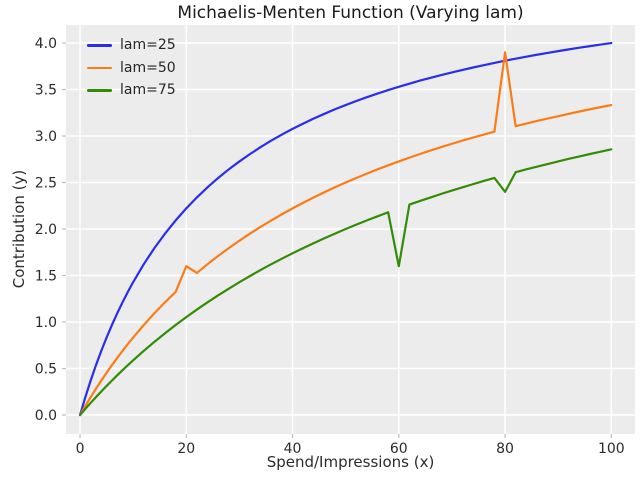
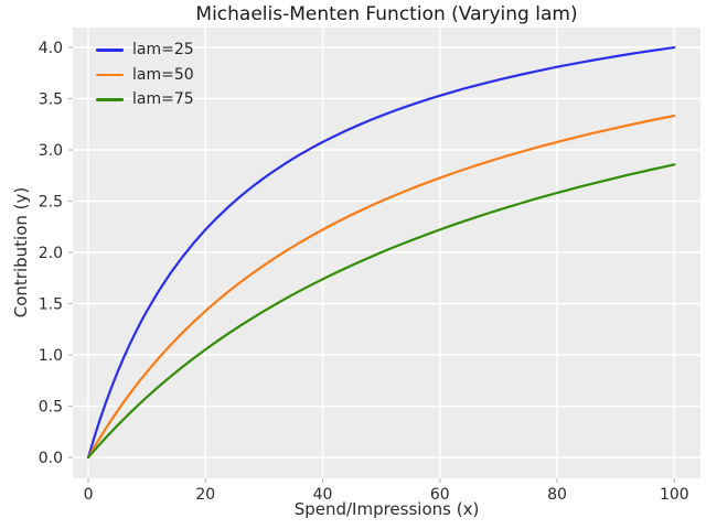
lam=50/20: 1.6 -> 1.4
lam=75/60: 1.6 -> 2.2
lam=50/80: 3.9 -> 3.1
lam=75/80: 2.4 -> 2.6
